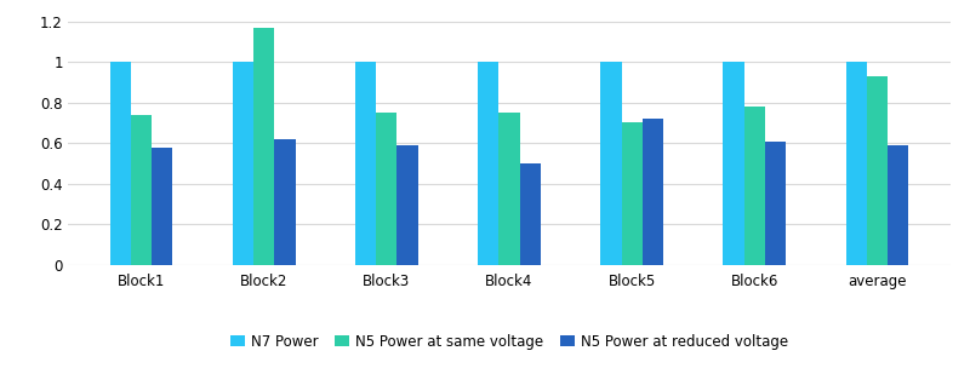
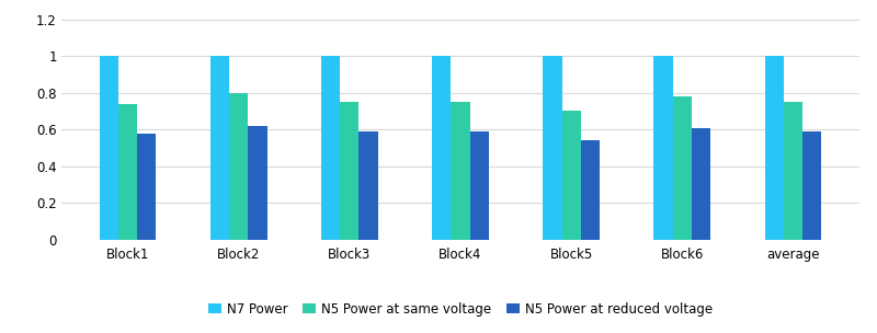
N5 Power at same voltage/Block2: 1.17 -> 0.80
N5 Power at reduced voltage/Block4: 0.50 -> 0.59
N5 Power at reduced voltage/Block5: 0.72 -> 0.54
N5 Power at same voltage/average: 0.93 -> 0.75
